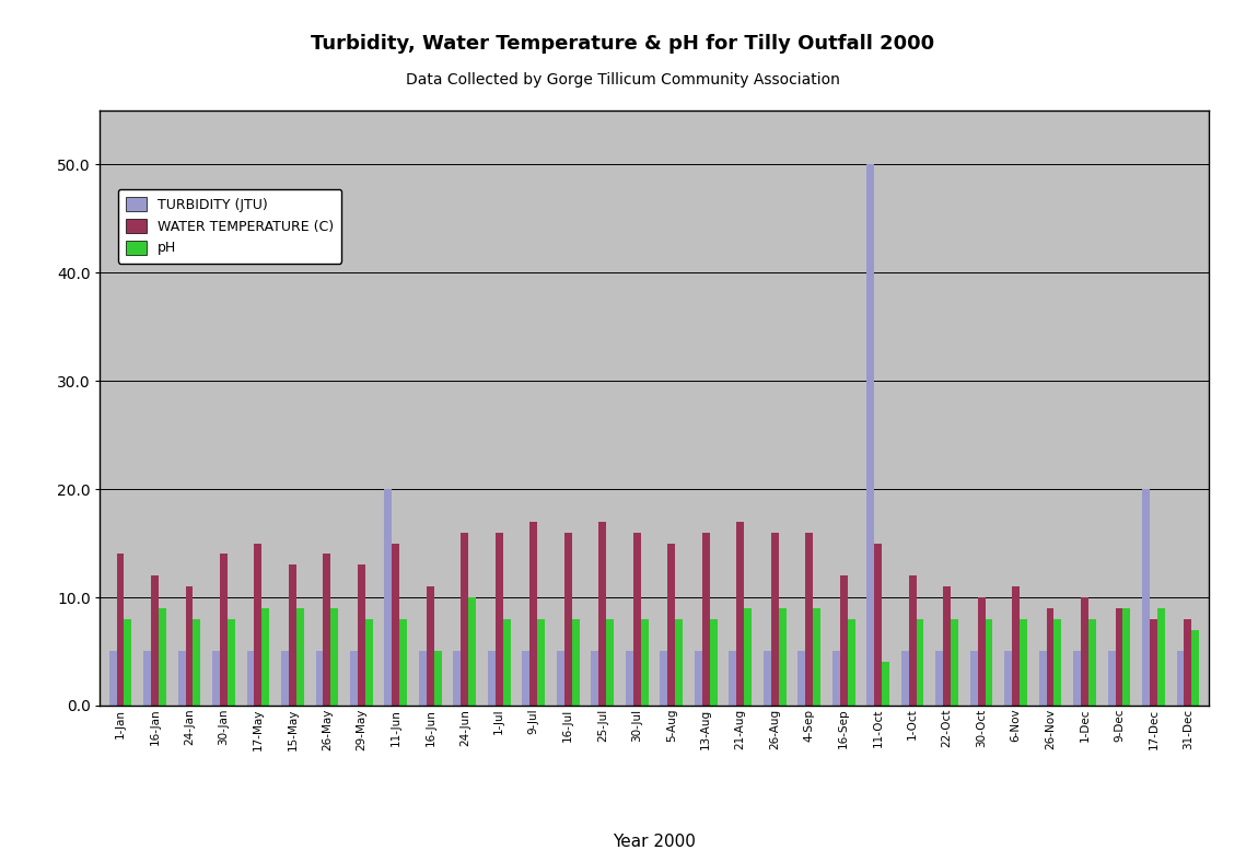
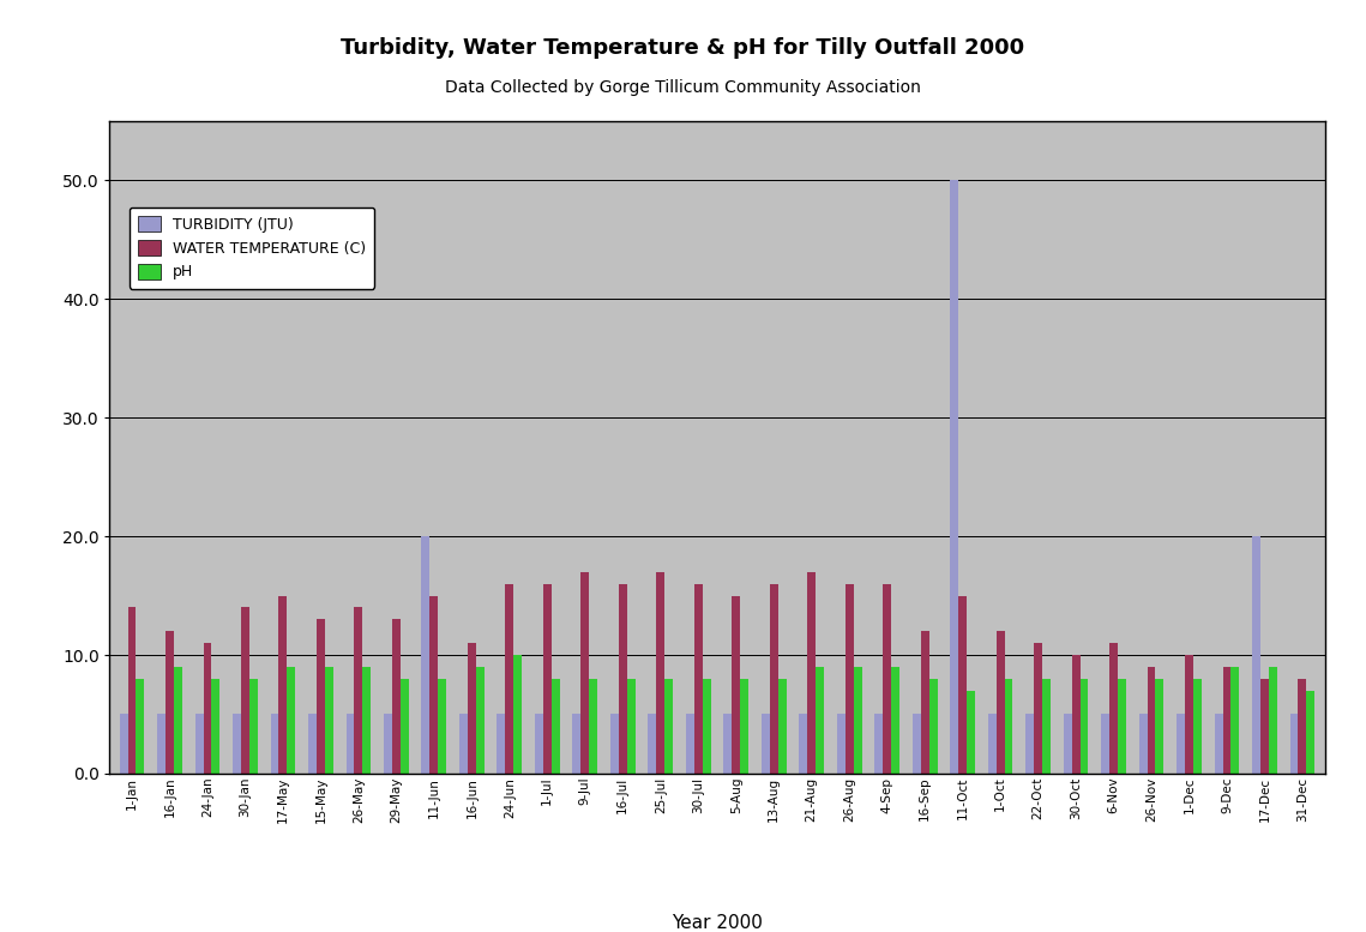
pH/16-Jun: 5 -> 9
pH/11-Oct: 4 -> 7
